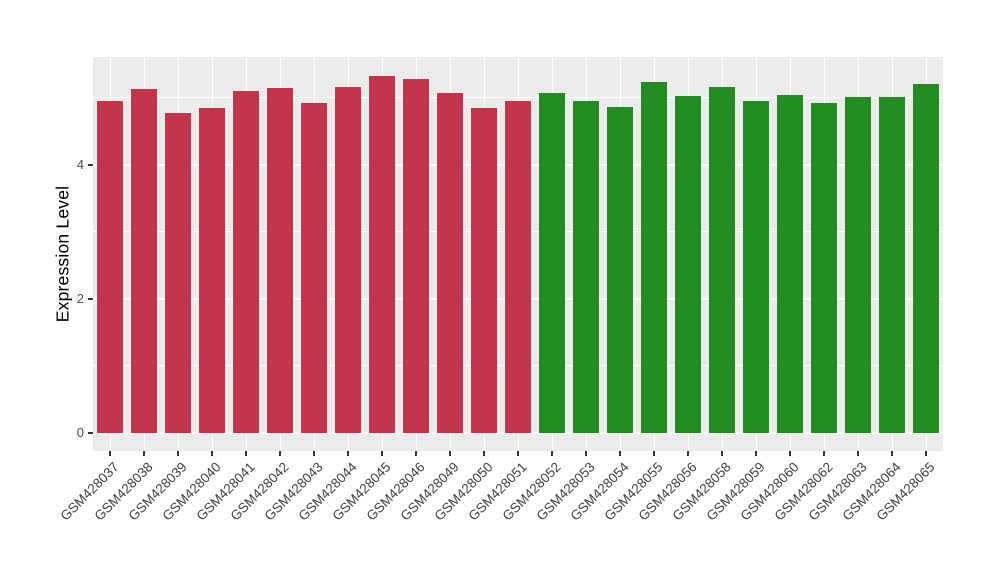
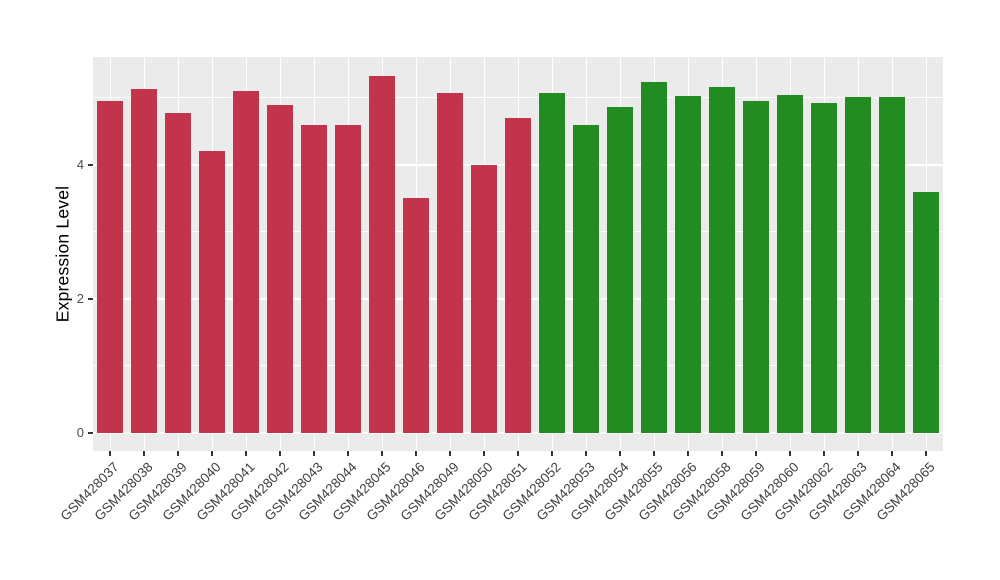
GSM428040: 4.8 -> 4.2
GSM428042: 5.1 -> 4.9
GSM428043: 4.9 -> 4.6
GSM428044: 5.2 -> 4.6
GSM428046: 5.3 -> 3.5
GSM428050: 4.8 -> 4.0
GSM428051: 5.0 -> 4.7
GSM428053: 5.0 -> 4.6
GSM428065: 5.2 -> 3.6
